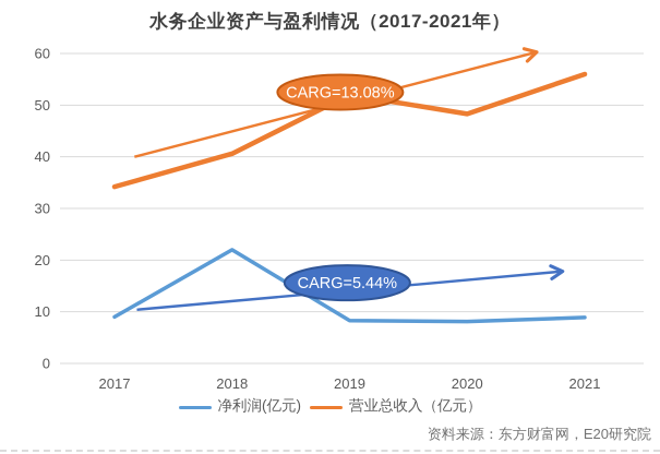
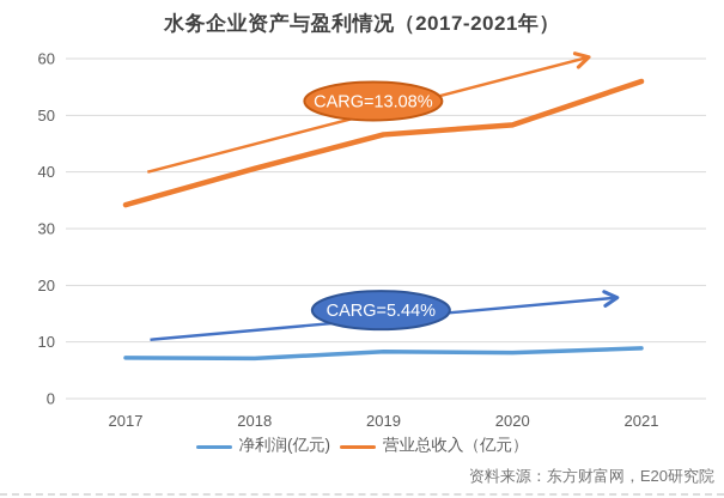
净利润(亿元)/2017: 9 -> 7
净利润(亿元)/2018: 22 -> 7
营业总收入（亿元）/2019: 52 -> 47
